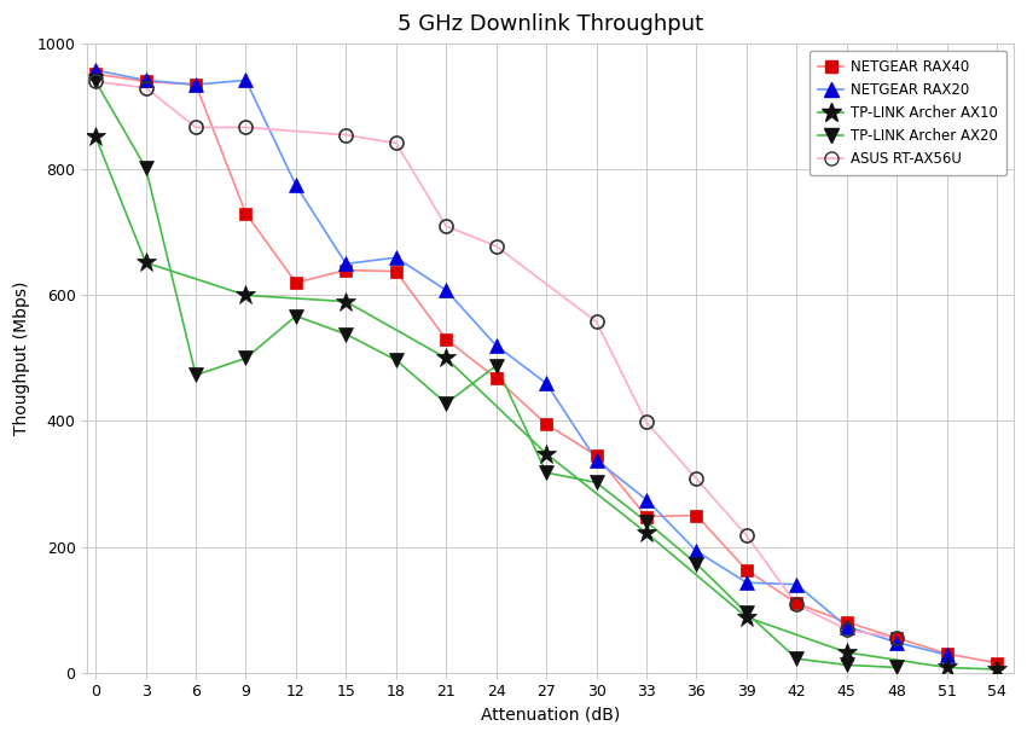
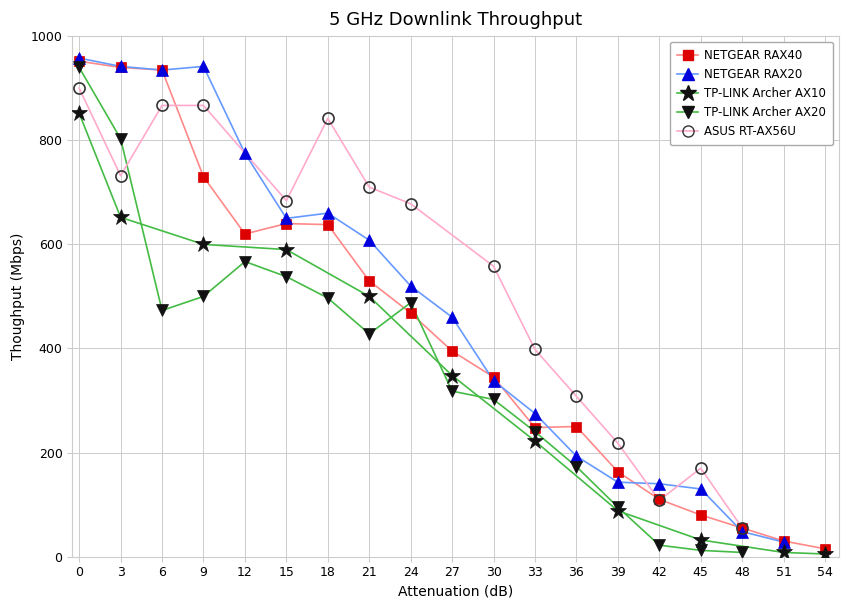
ASUS RT-AX56U/0: 940 -> 900
ASUS RT-AX56U/3: 930 -> 732
ASUS RT-AX56U/15: 855 -> 684
NETGEAR RAX20/45: 73 -> 130
ASUS RT-AX56U/45: 68 -> 170
